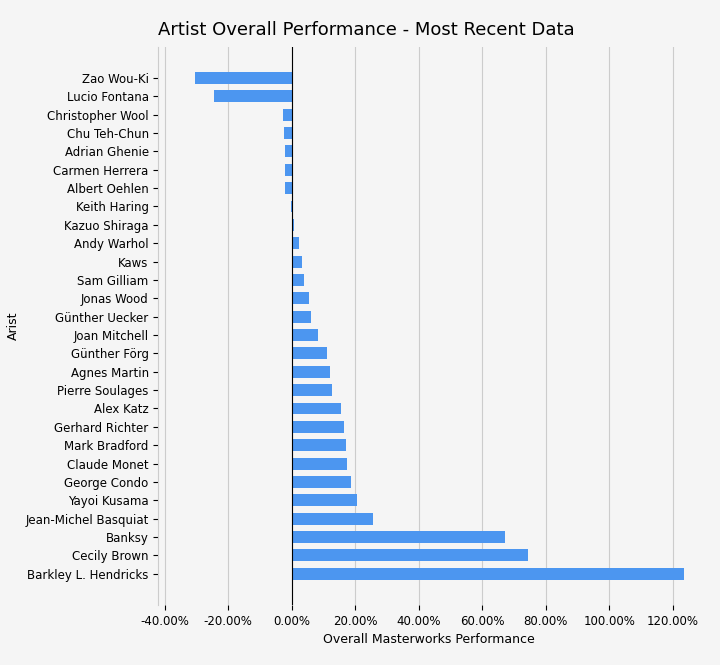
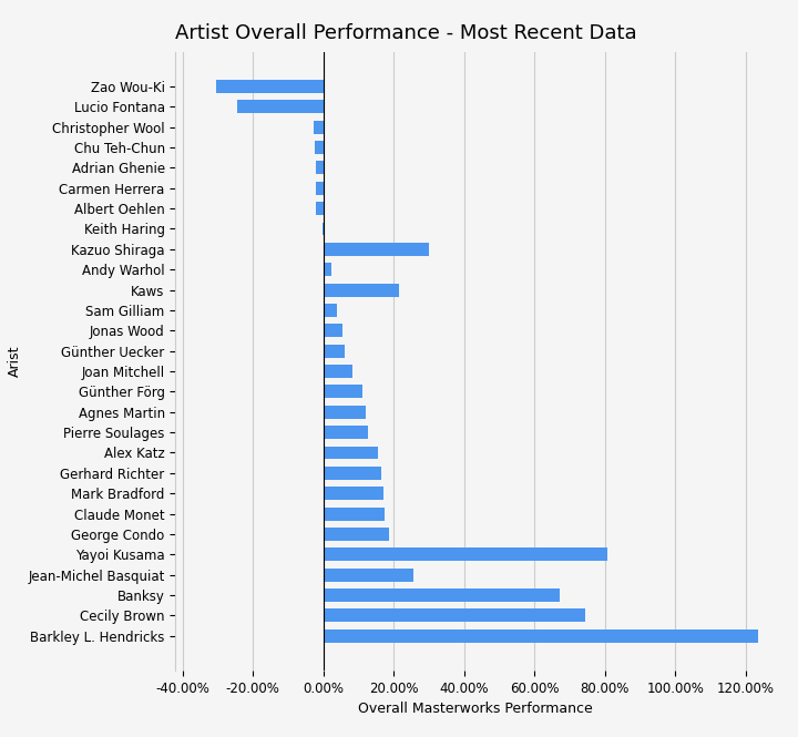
Kazuo Shiraga: 0.7% -> 30.0%
Kaws: 3.3% -> 21.5%
Yayoi Kusama: 20.5% -> 80.5%
